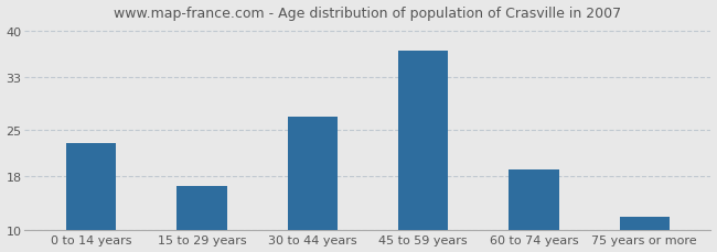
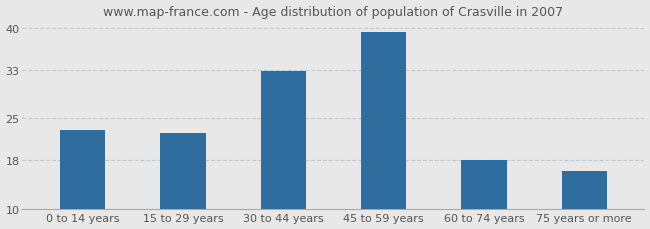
15 to 29 years: 16.5 -> 22.6
30 to 44 years: 27.0 -> 32.8
45 to 59 years: 37.0 -> 39.2
60 to 74 years: 19.0 -> 18.0
75 years or more: 12.0 -> 16.2
